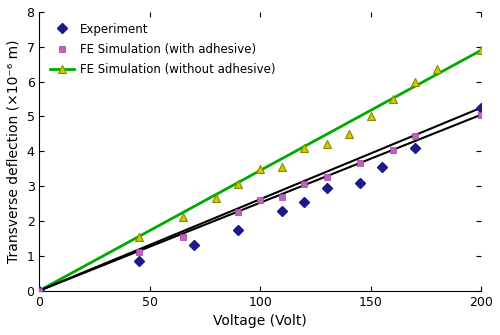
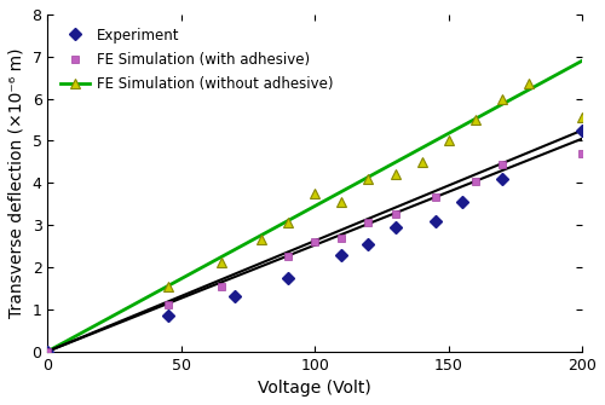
FE Simulation (without adhesive)/100: 3.50 -> 3.75
FE Simulation (with adhesive)/200: 5.05 -> 4.70
FE Simulation (without adhesive)/200: 6.90 -> 5.55
